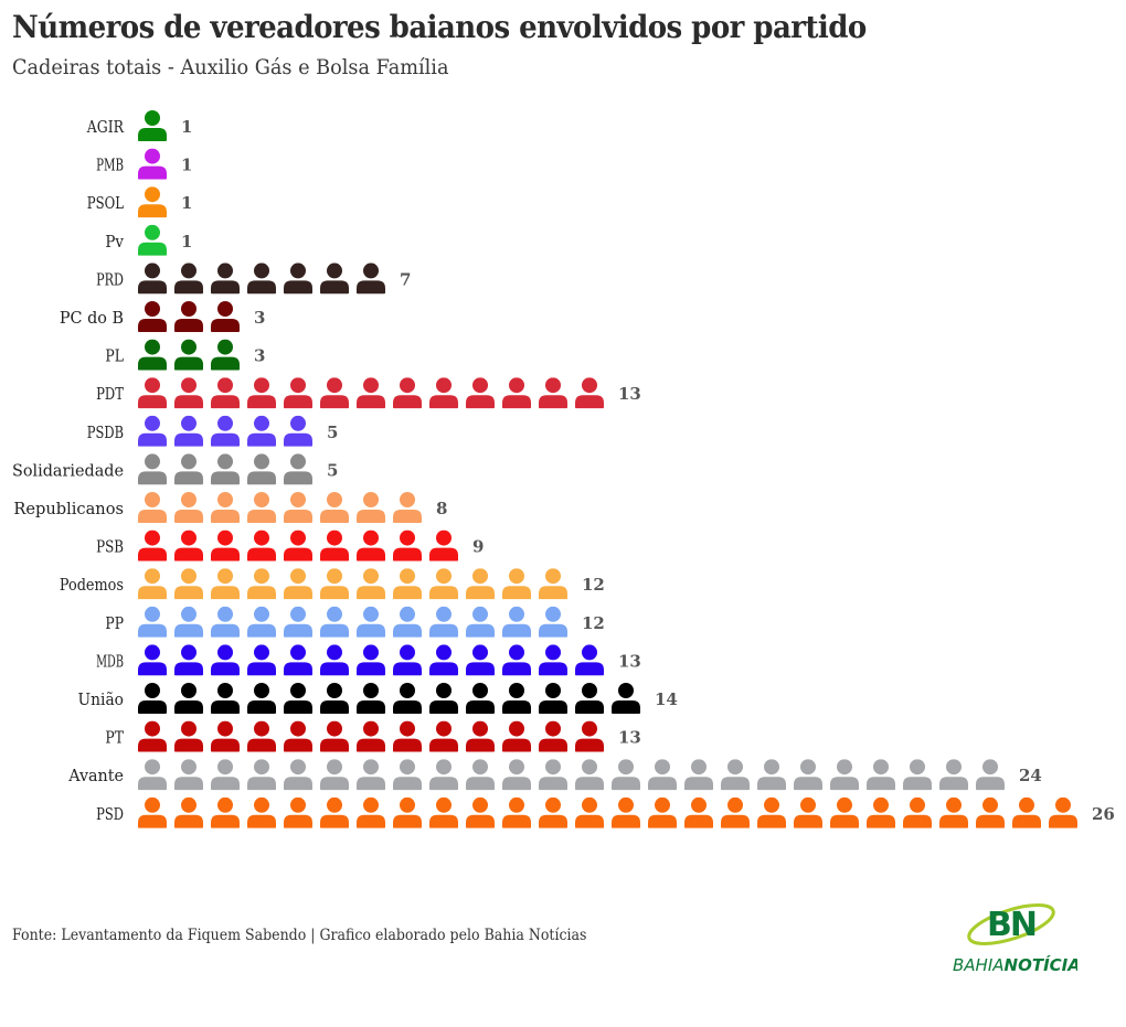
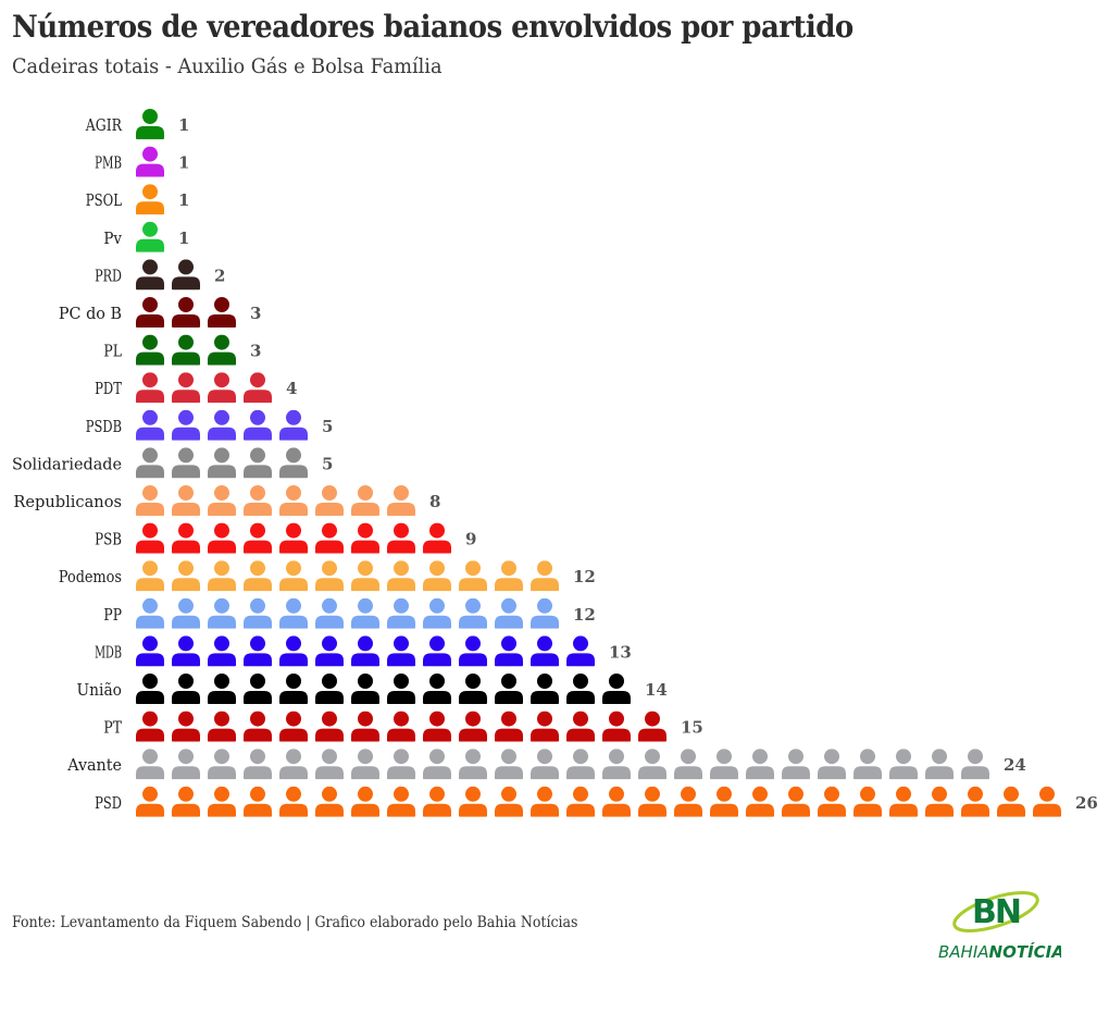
PRD: 7 -> 2
PDT: 13 -> 4
PT: 13 -> 15
